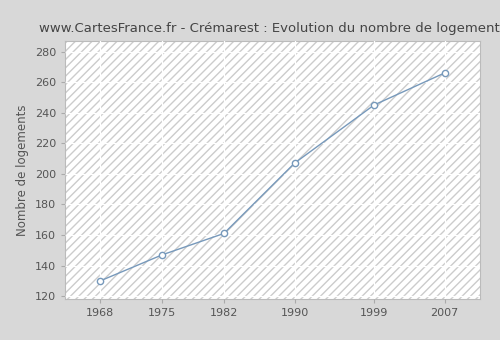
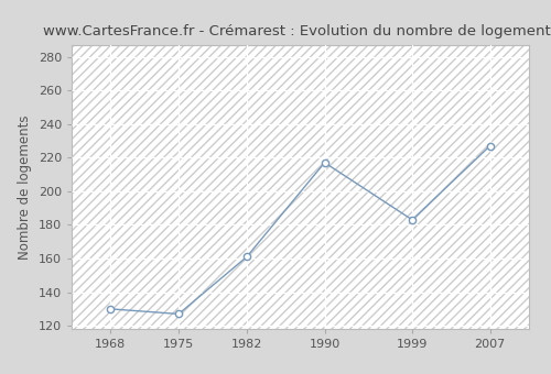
1975: 147 -> 127
1990: 207 -> 217
1999: 245 -> 183
2007: 266 -> 227
